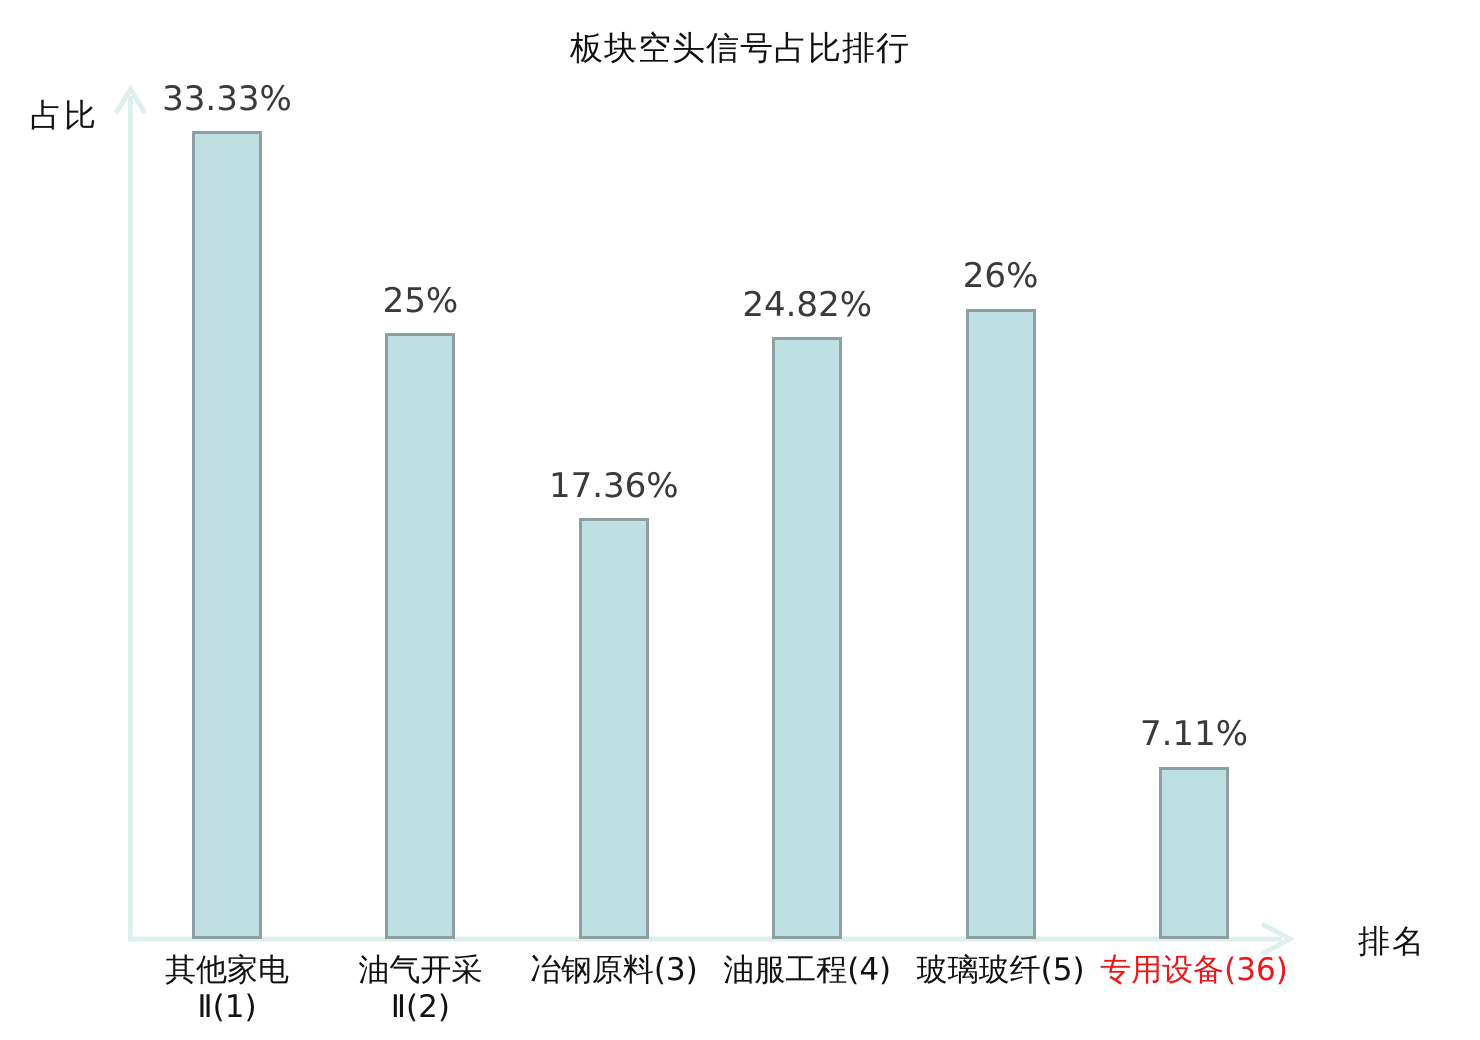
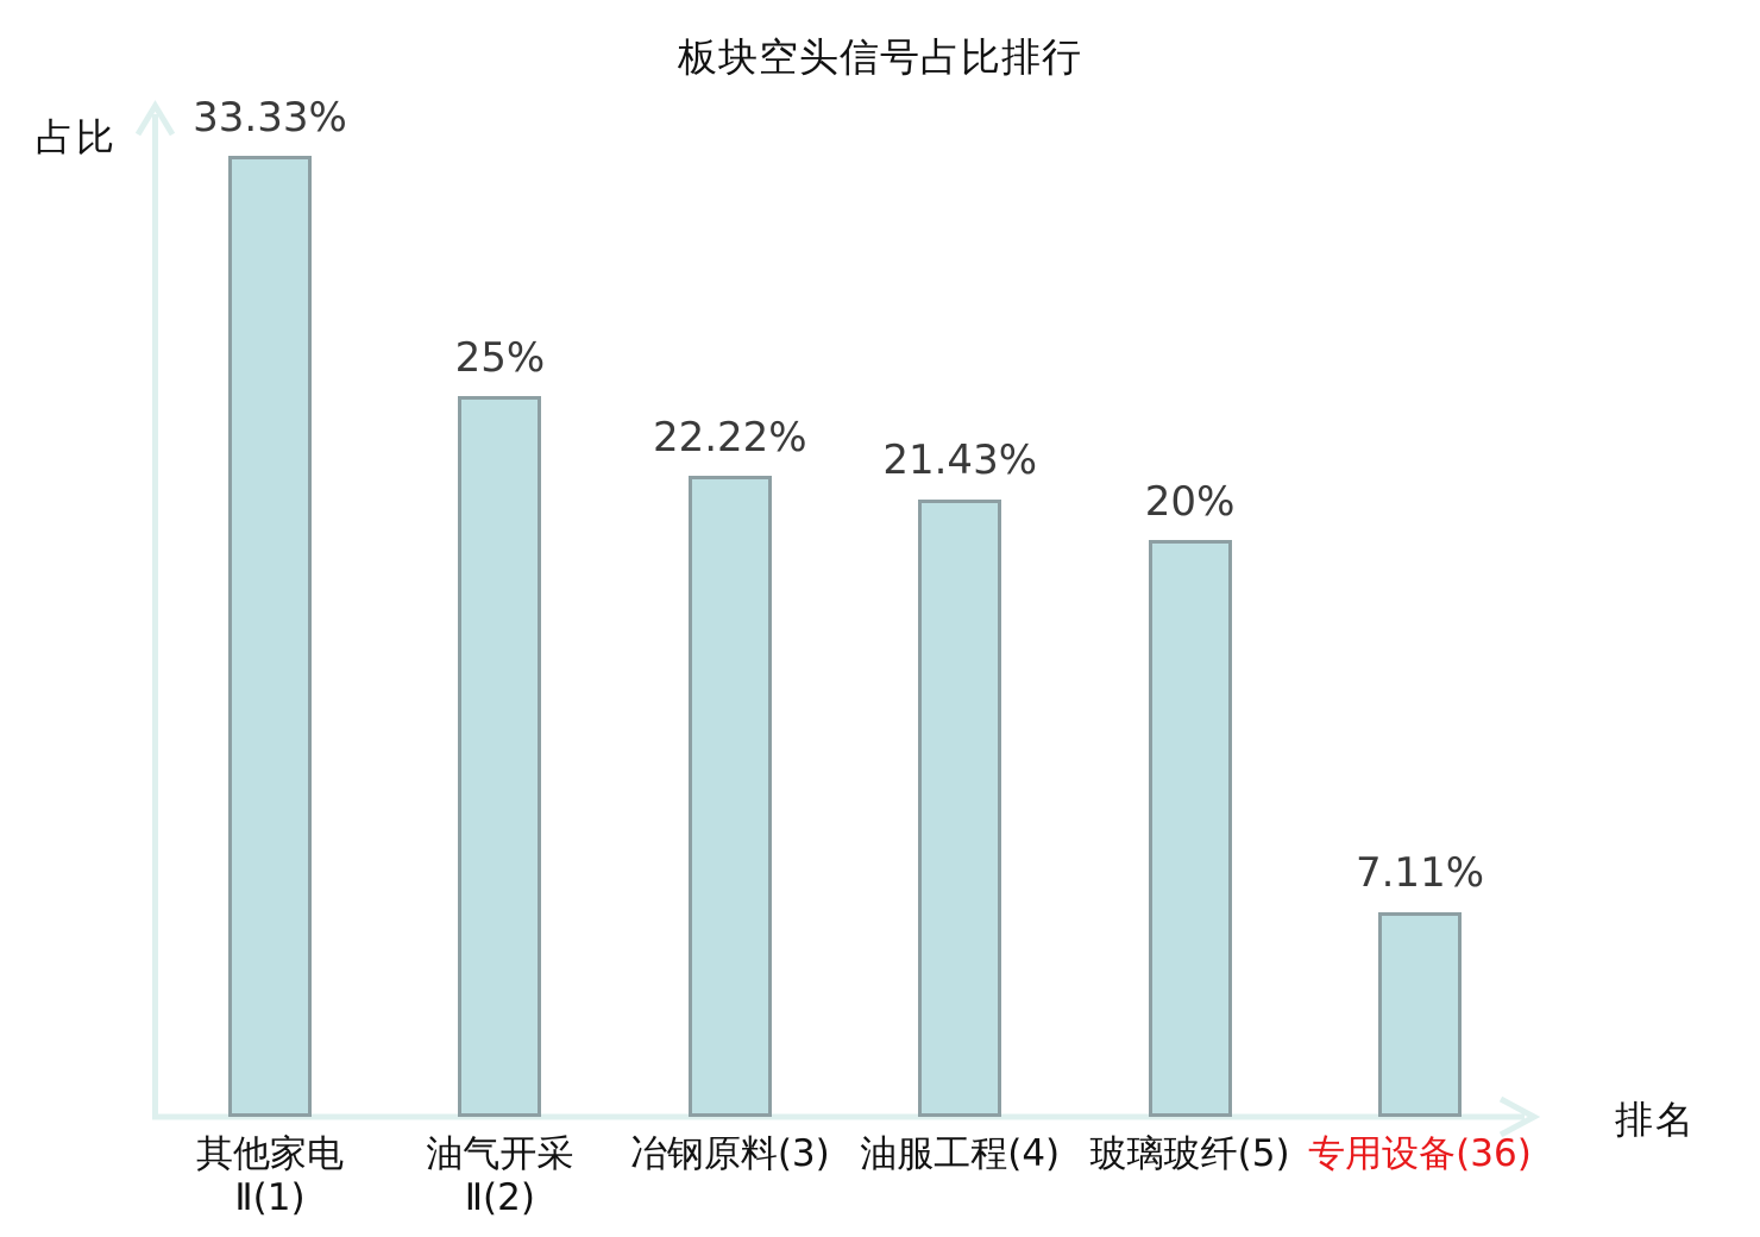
冶钢原料(3): 17.36% -> 22.22%
油服工程(4): 24.82% -> 21.43%
玻璃玻纤(5): 26% -> 20%
